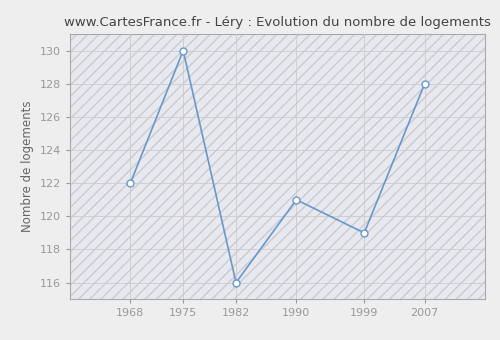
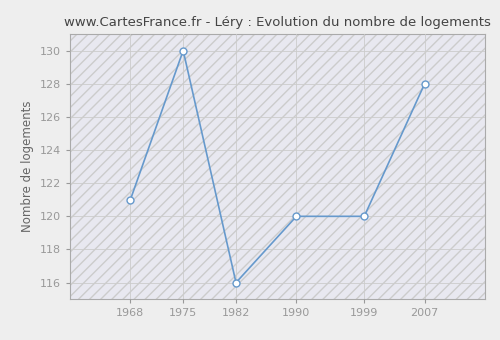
1968: 122 -> 121
1990: 121 -> 120
1999: 119 -> 120
